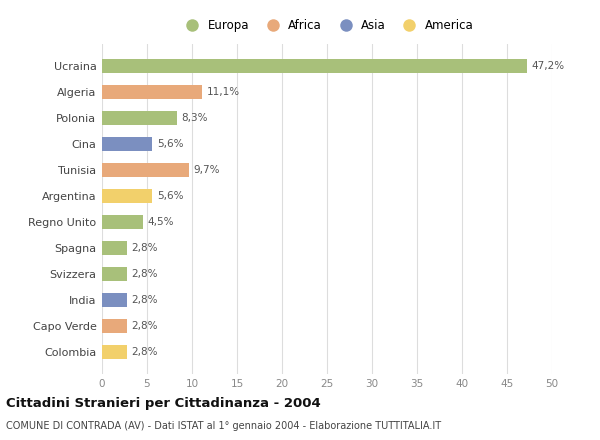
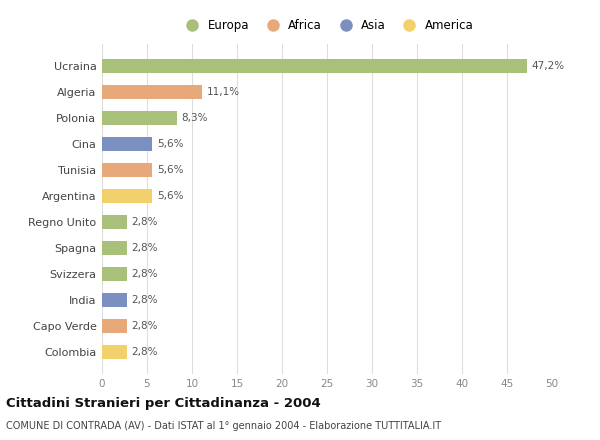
Tunisia: 9,7% -> 5,6%
Regno Unito: 4,5% -> 2,8%
